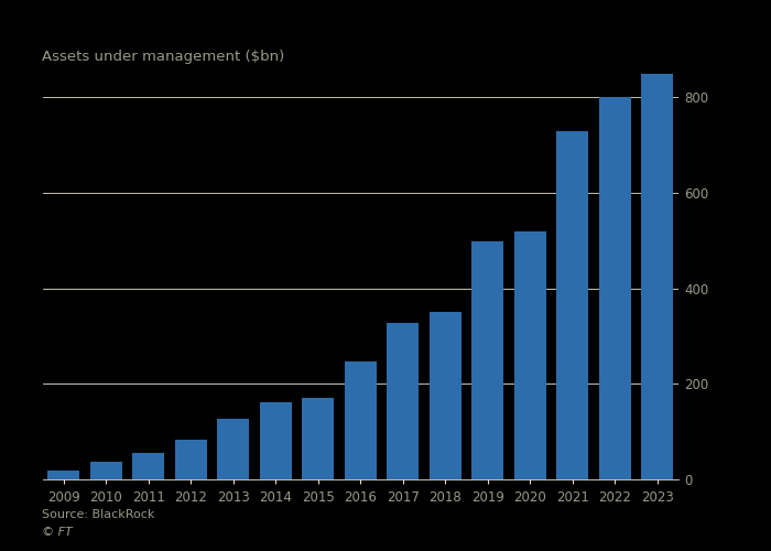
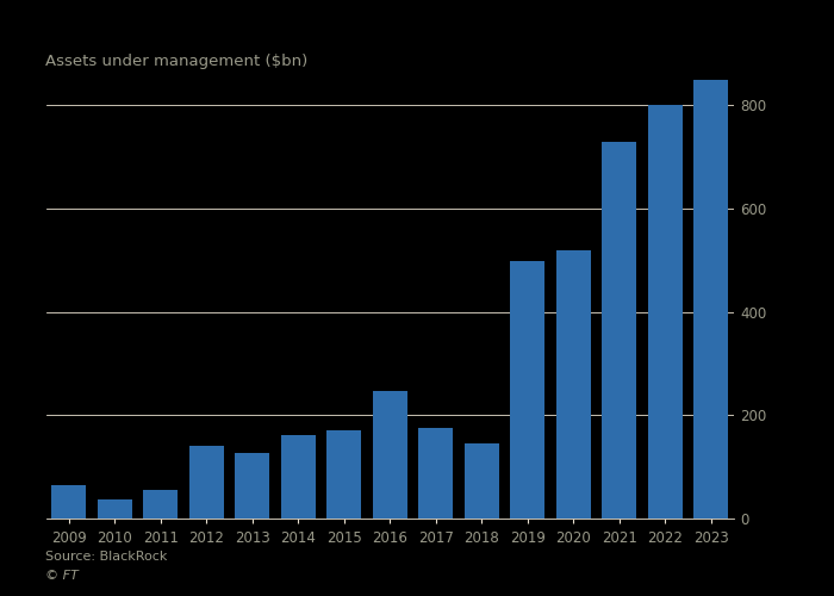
2009: 18 -> 65
2012: 82 -> 140
2017: 328 -> 175
2018: 352 -> 145
